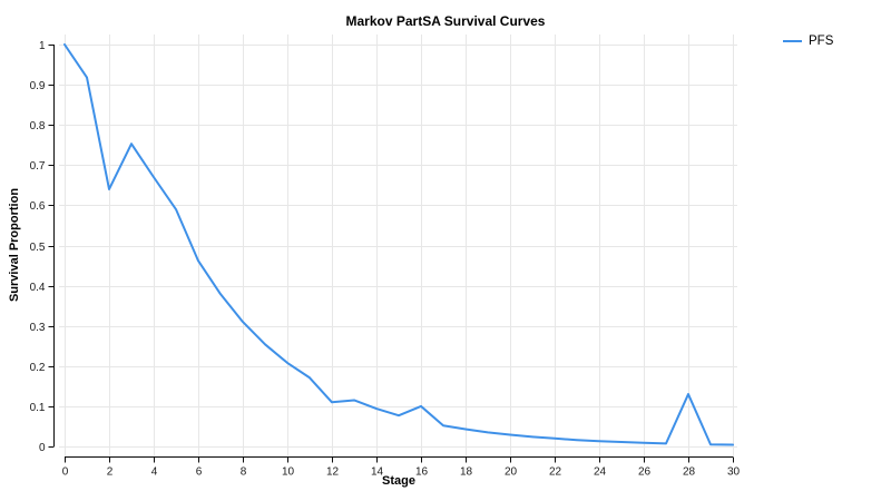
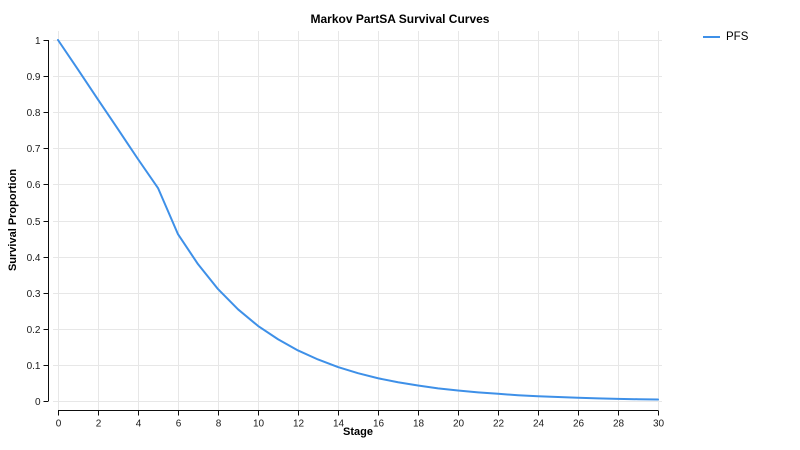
2: 0.64 -> 0.83
12: 0.11 -> 0.14
16: 0.10 -> 0.06
28: 0.13 -> 0.01
